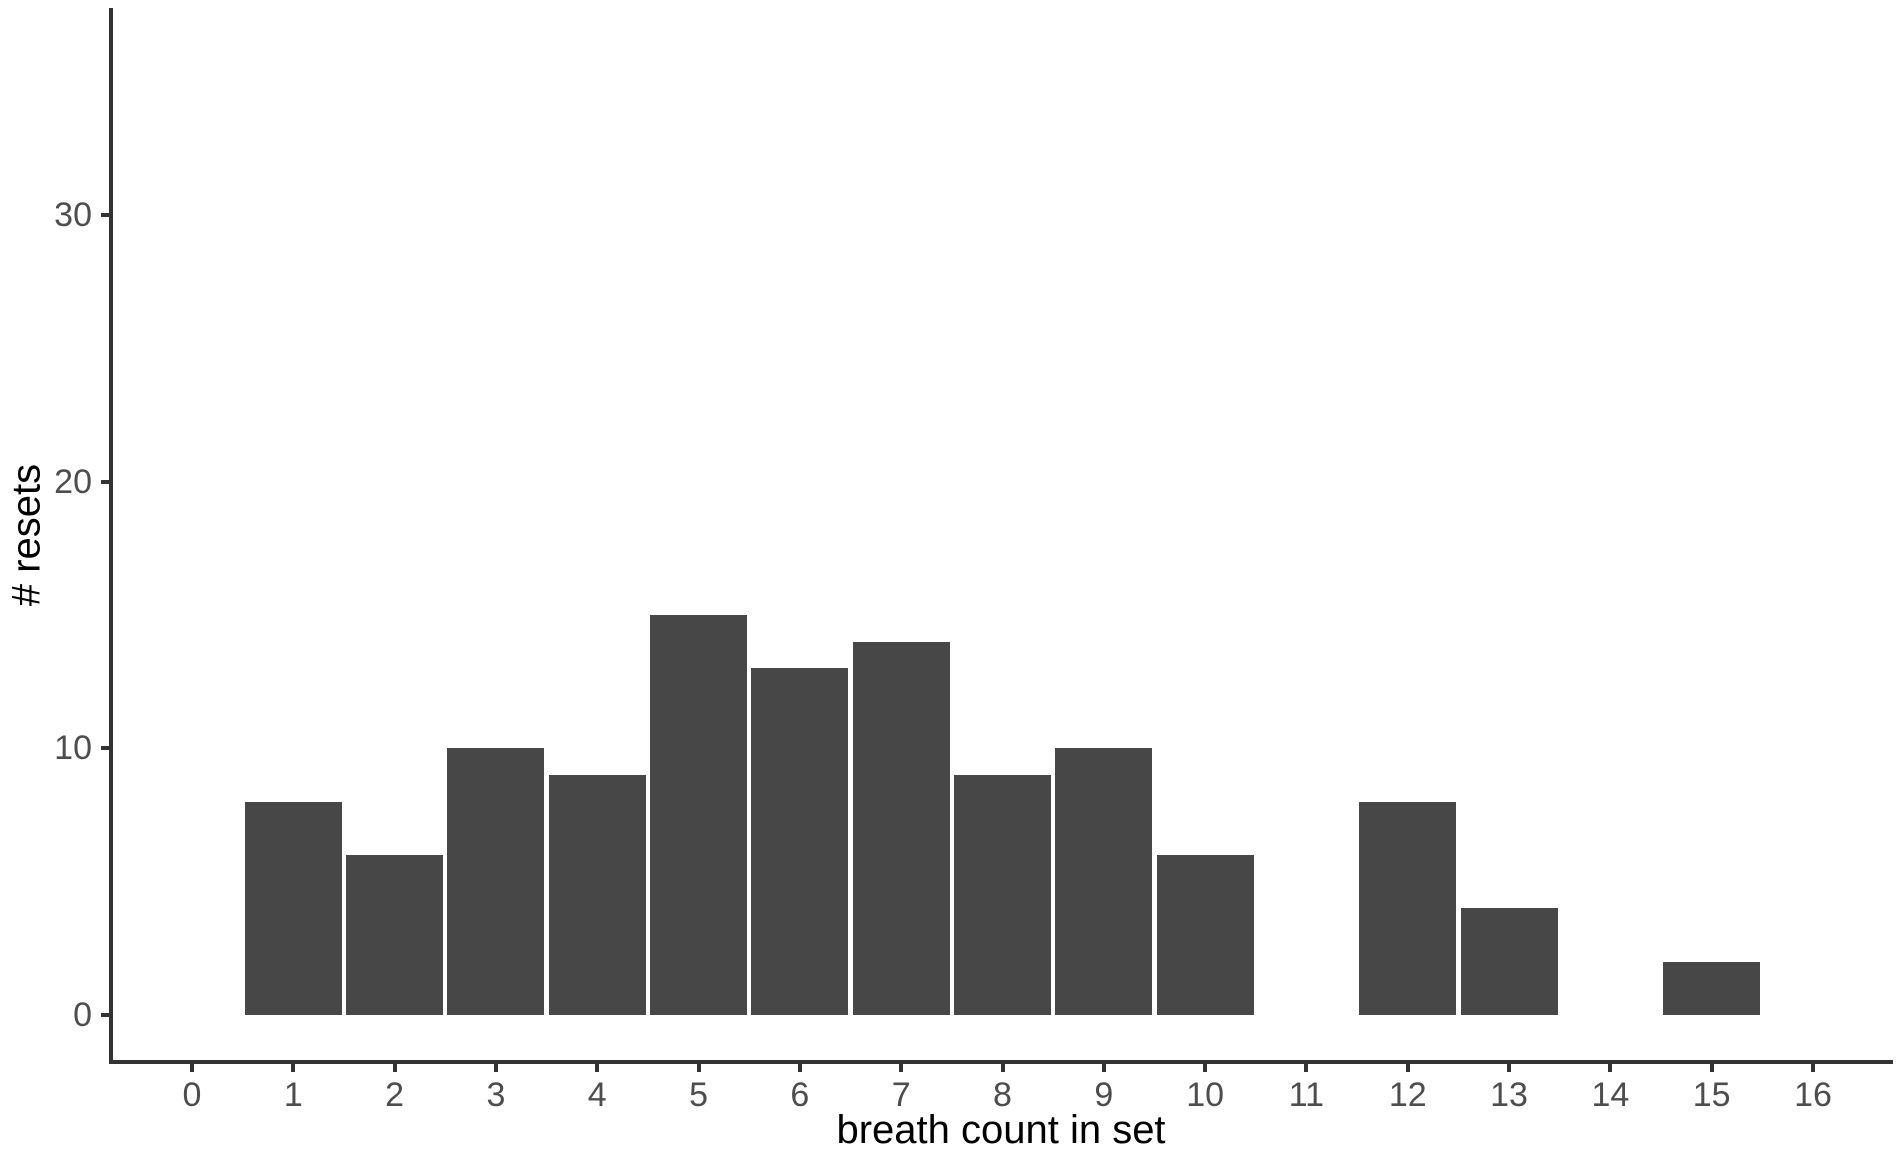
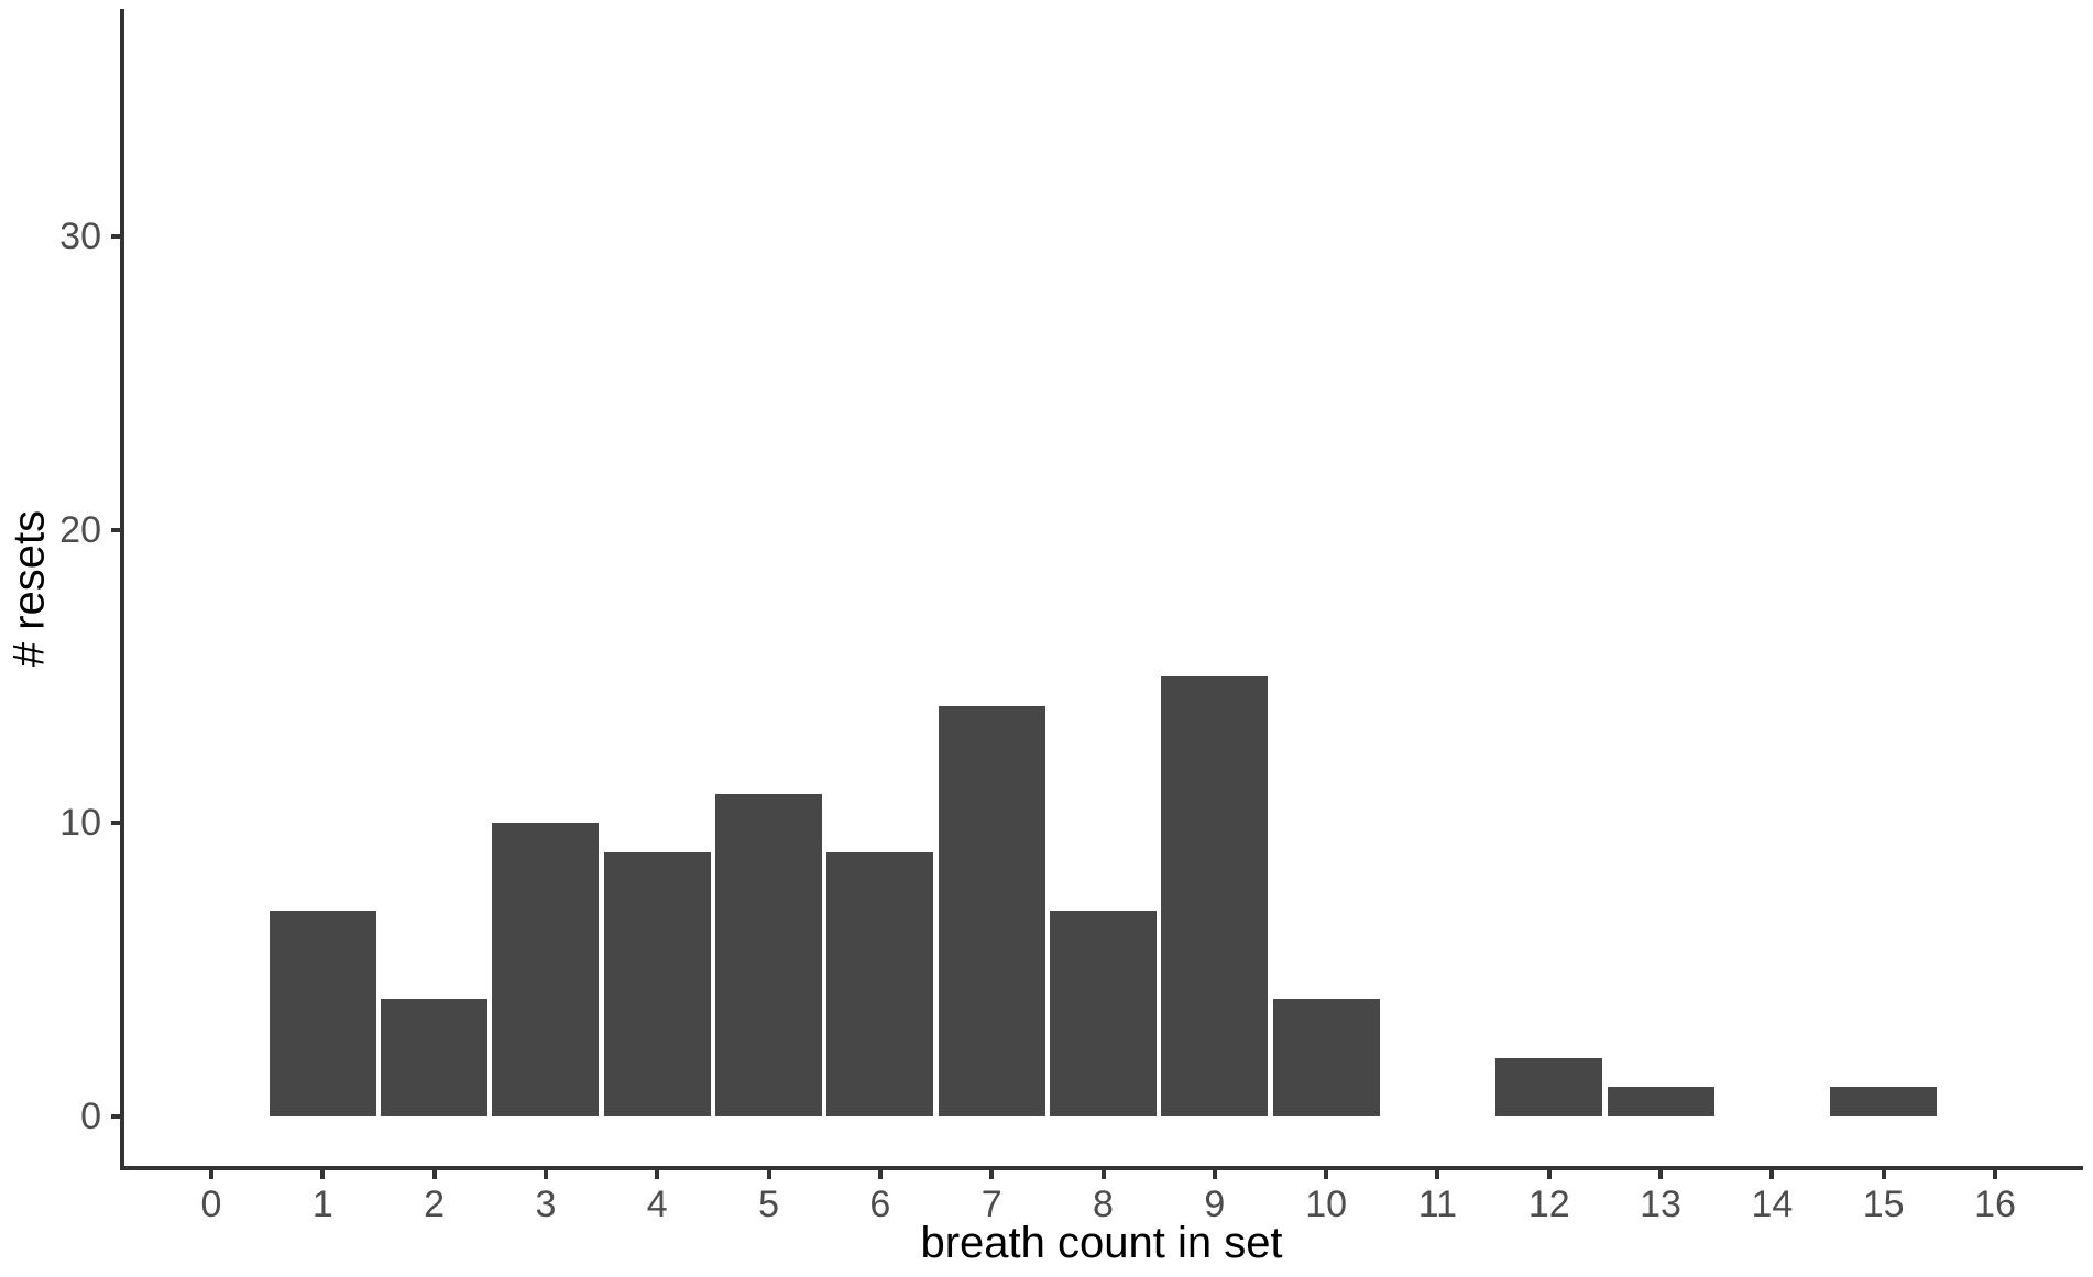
1: 8 -> 7
2: 6 -> 4
5: 15 -> 11
6: 13 -> 9
8: 9 -> 7
9: 10 -> 15
10: 6 -> 4
12: 8 -> 2
13: 4 -> 1
15: 2 -> 1
